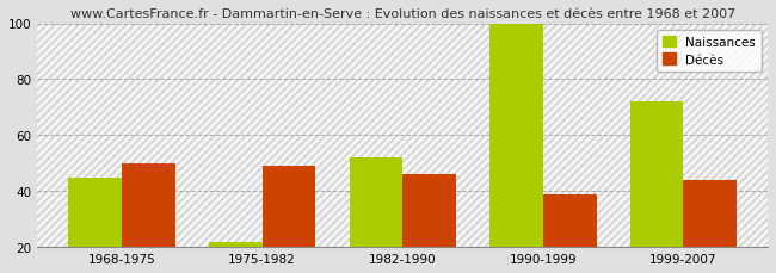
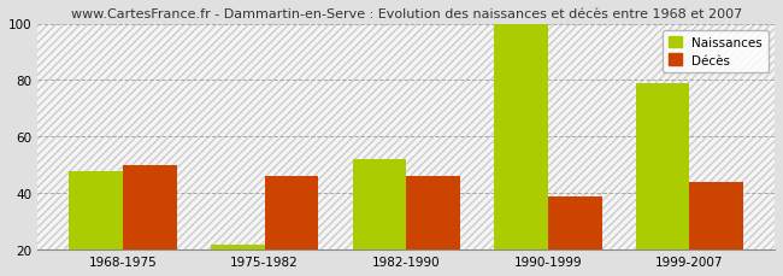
Naissances/1968-1975: 45 -> 48
Décès/1975-1982: 49 -> 46
Naissances/1999-2007: 72 -> 79
